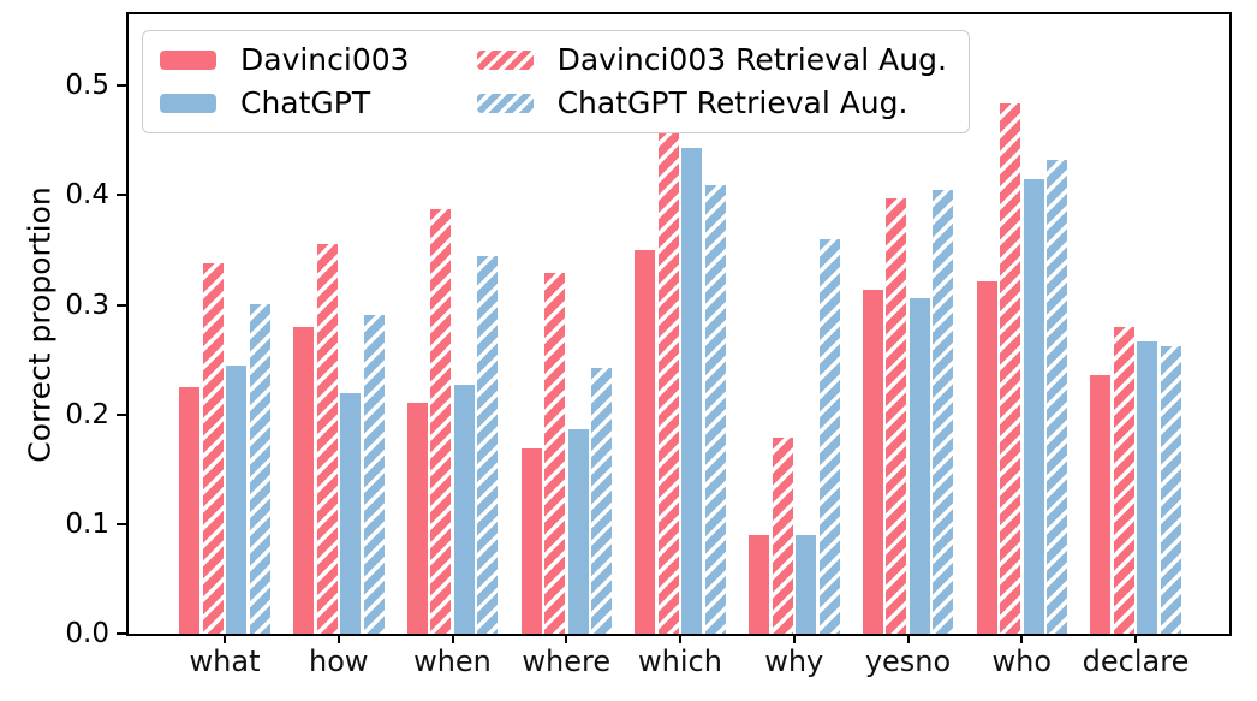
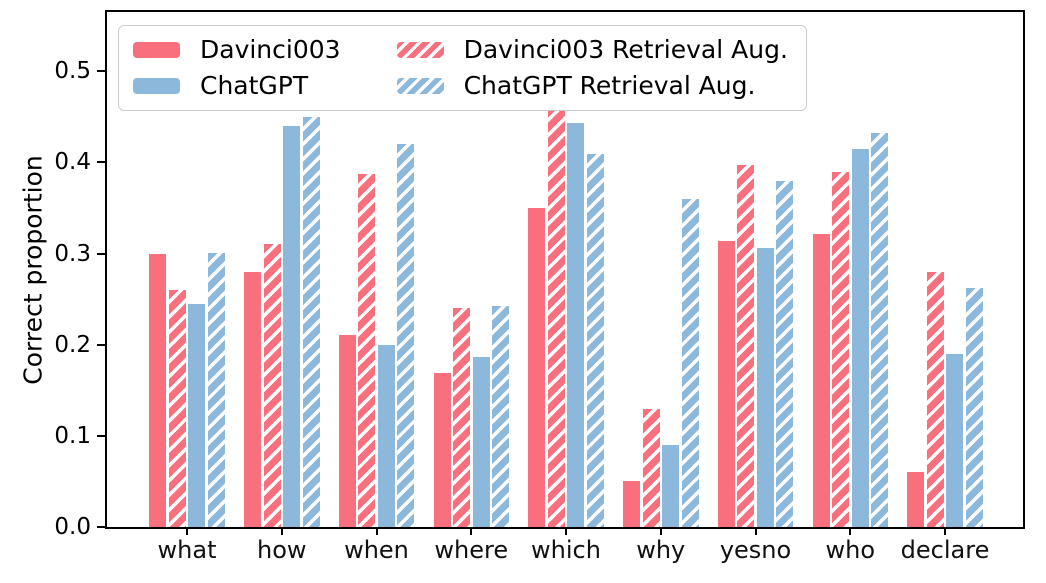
Davinci003/what: 0.23 -> 0.30
Davinci003 Retrieval Aug./what: 0.34 -> 0.26
Davinci003 Retrieval Aug./how: 0.36 -> 0.31
ChatGPT/how: 0.22 -> 0.44
ChatGPT Retrieval Aug./how: 0.29 -> 0.45
ChatGPT/when: 0.23 -> 0.20
ChatGPT Retrieval Aug./when: 0.34 -> 0.42
Davinci003 Retrieval Aug./where: 0.33 -> 0.24
Davinci003/why: 0.09 -> 0.05
Davinci003 Retrieval Aug./why: 0.18 -> 0.13
ChatGPT Retrieval Aug./yesno: 0.41 -> 0.38
Davinci003 Retrieval Aug./who: 0.48 -> 0.39
Davinci003/declare: 0.24 -> 0.06
ChatGPT/declare: 0.27 -> 0.19
